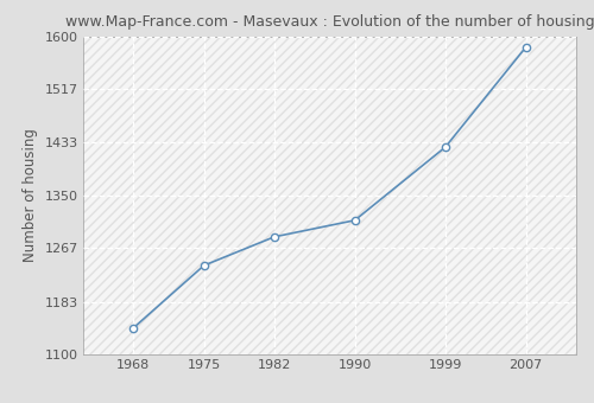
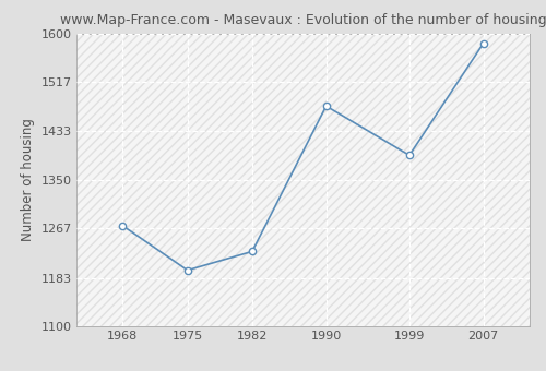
1968: 1142 -> 1272
1975: 1240 -> 1196
1982: 1285 -> 1228
1990: 1311 -> 1476
1999: 1426 -> 1392
